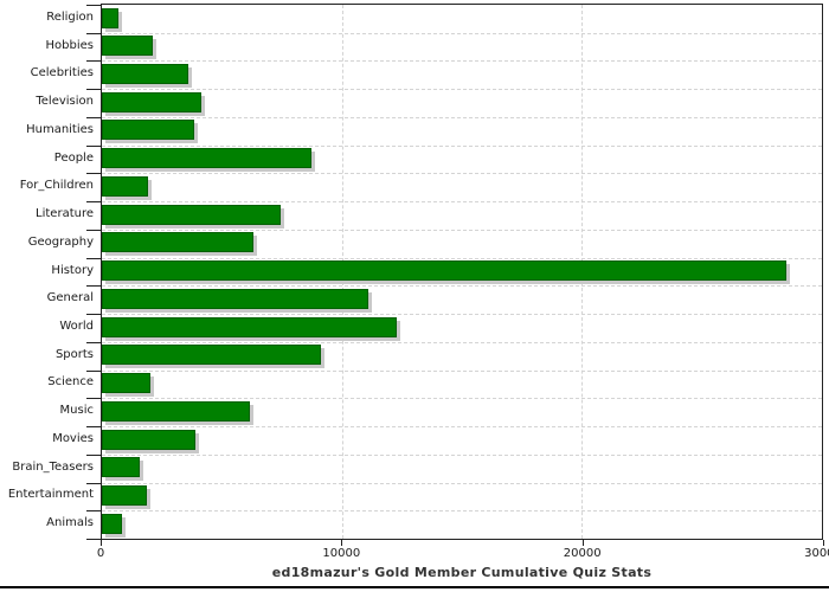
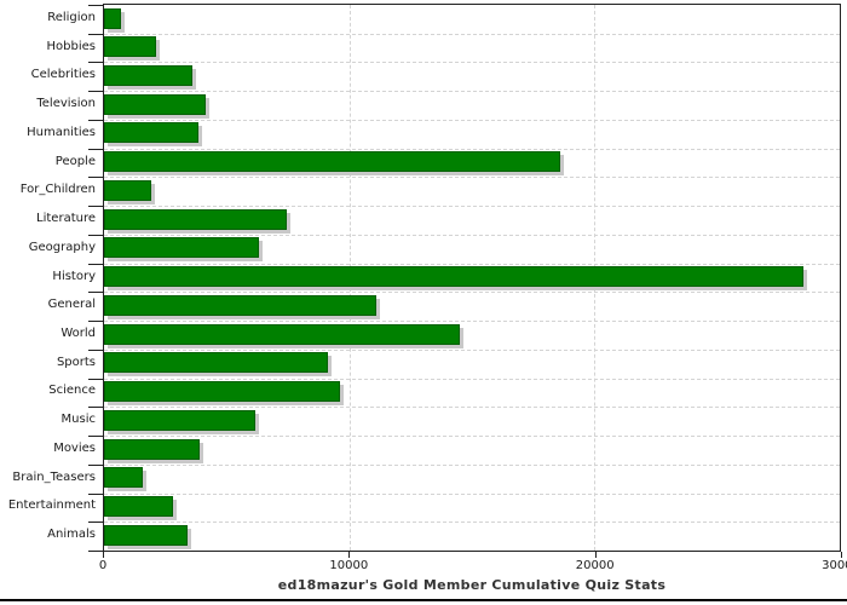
People: 8800 -> 18600
World: 12300 -> 14500
Science: 2000 -> 9600
Entertainment: 1900 -> 2800
Animals: 800 -> 3400
